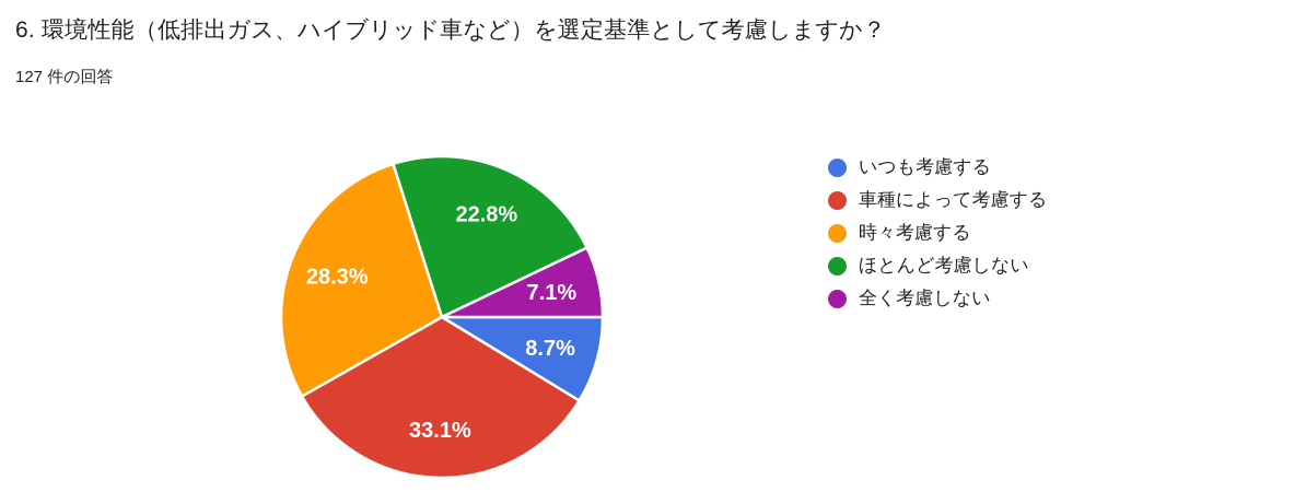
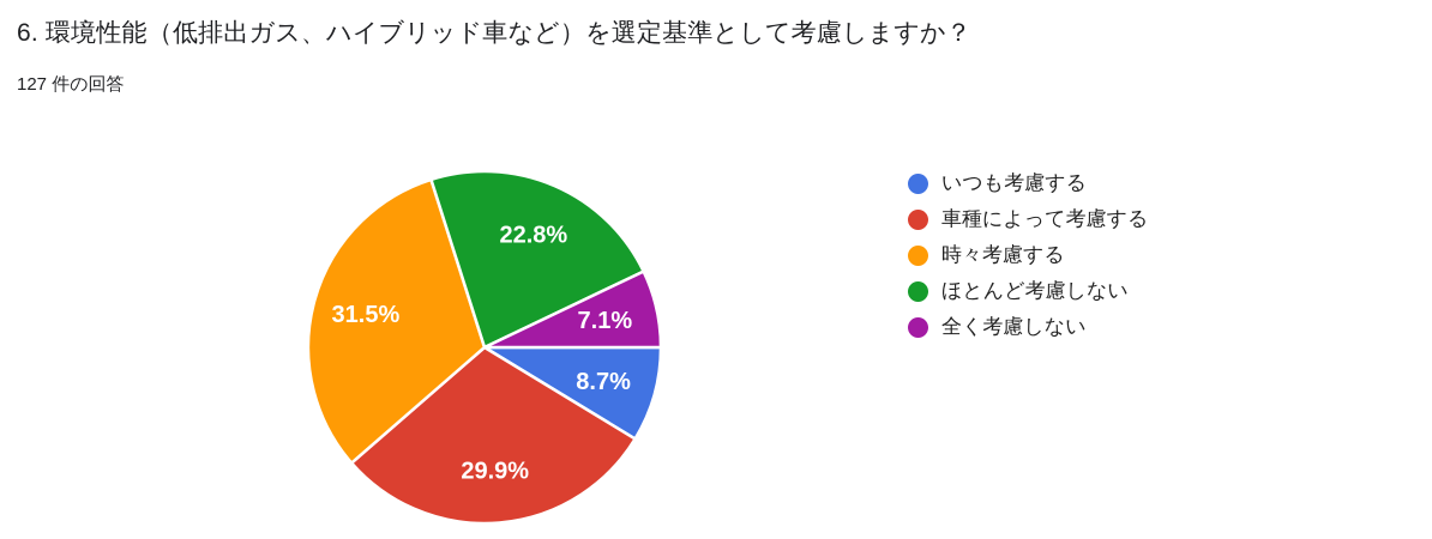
車種によって考慮する: 33.1% -> 29.9%
時々考慮する: 28.3% -> 31.5%
